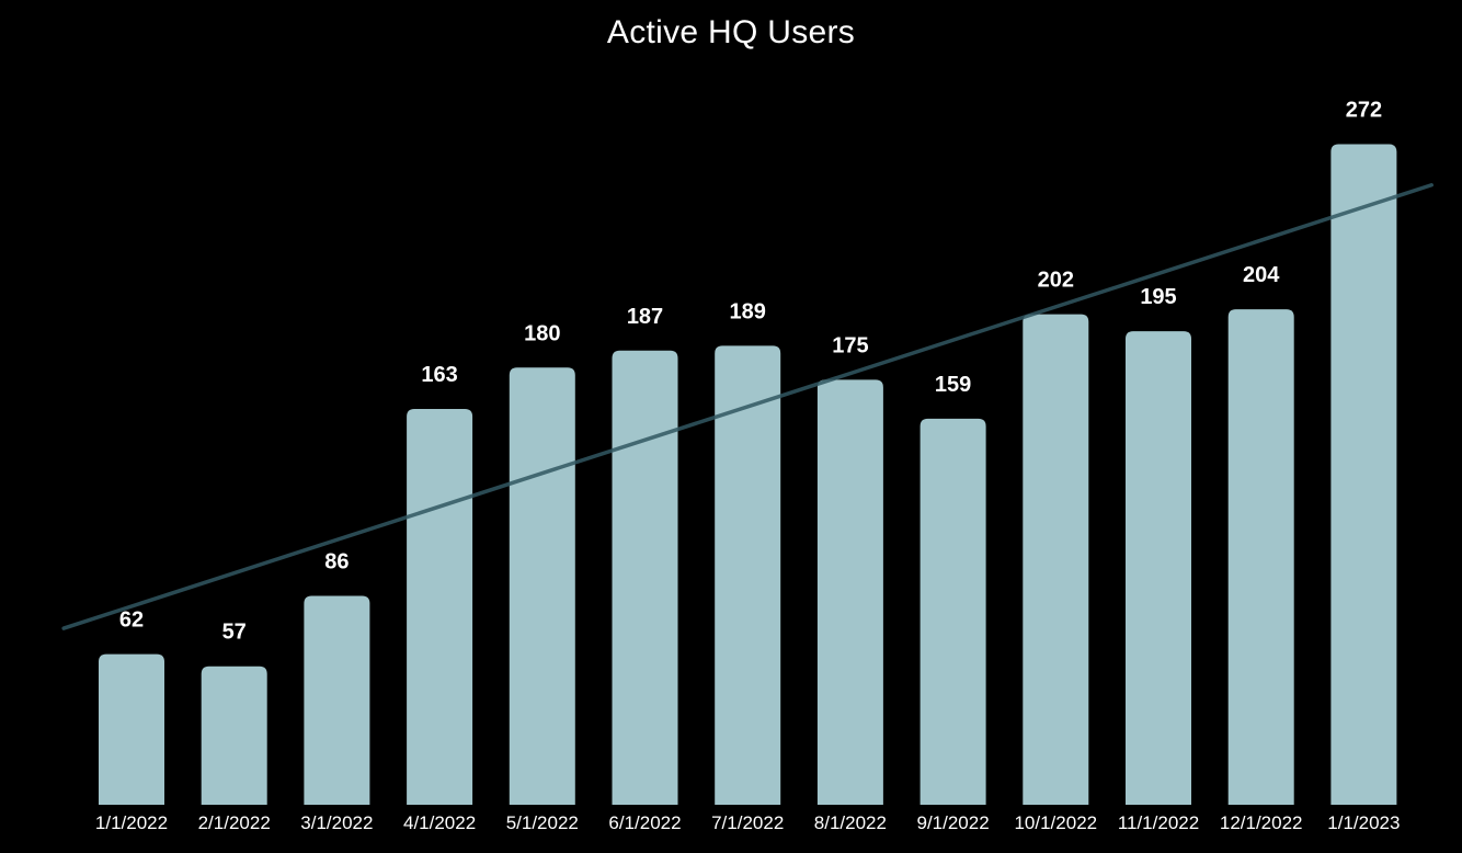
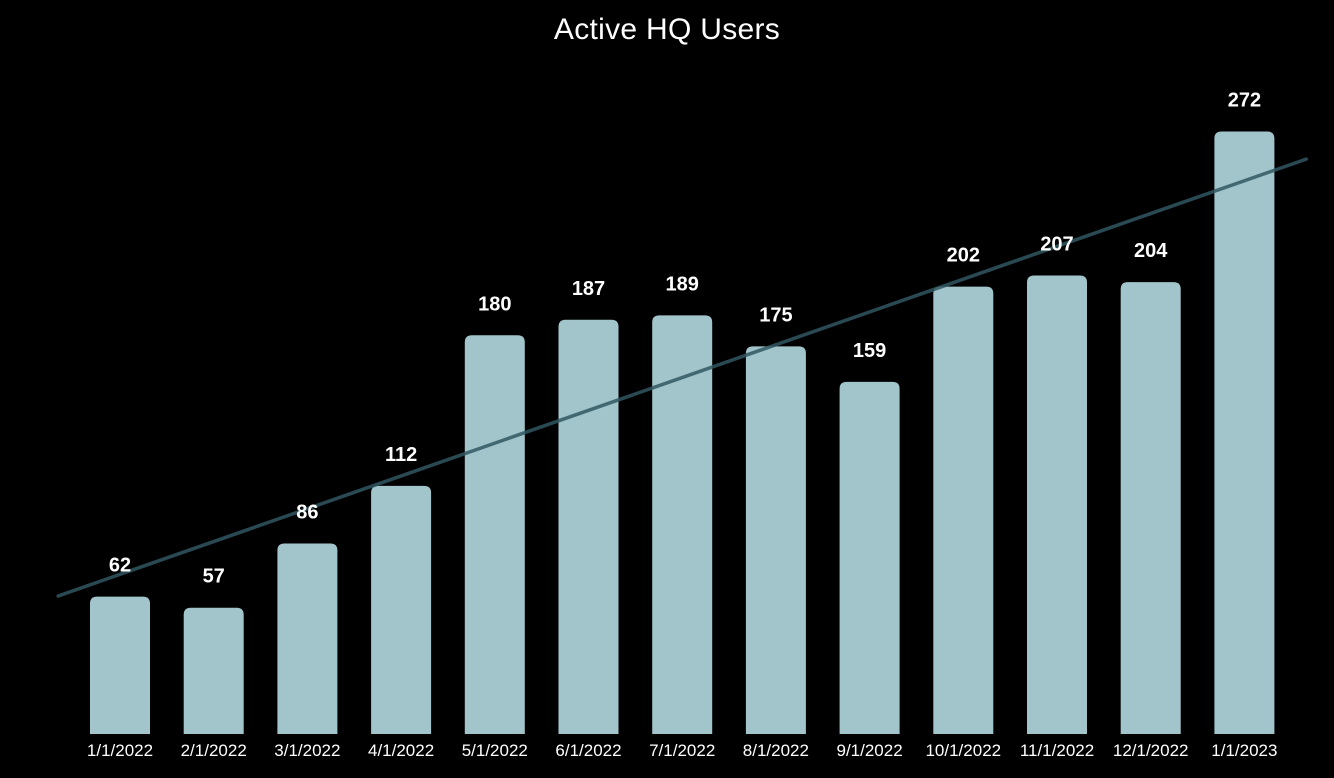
4/1/2022: 163 -> 112
11/1/2022: 195 -> 207
